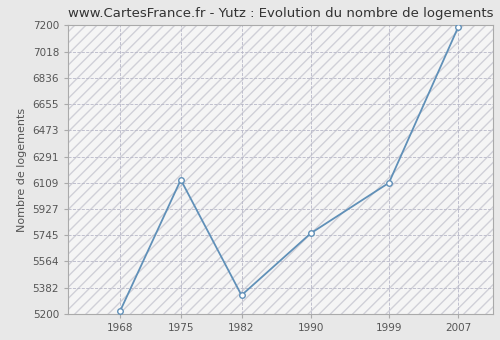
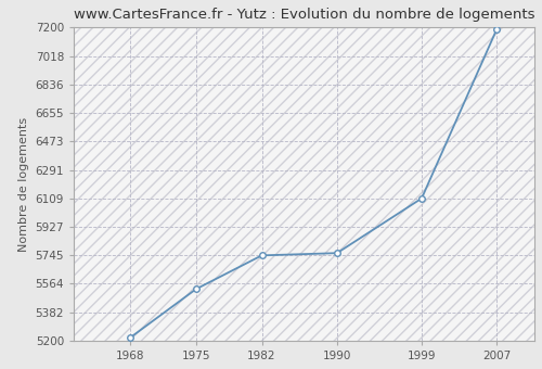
1975: 6130 -> 5530
1982: 5330 -> 5740
